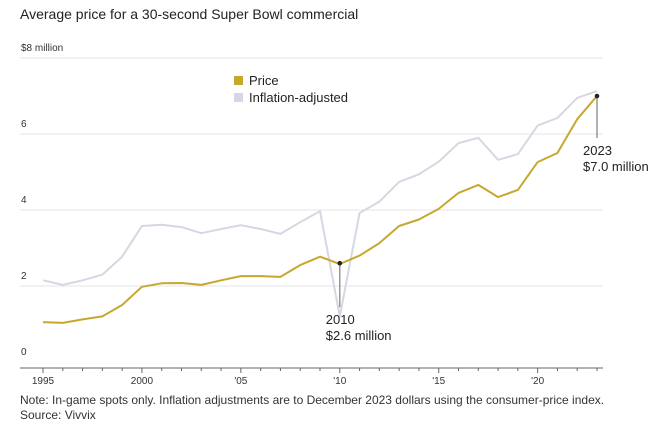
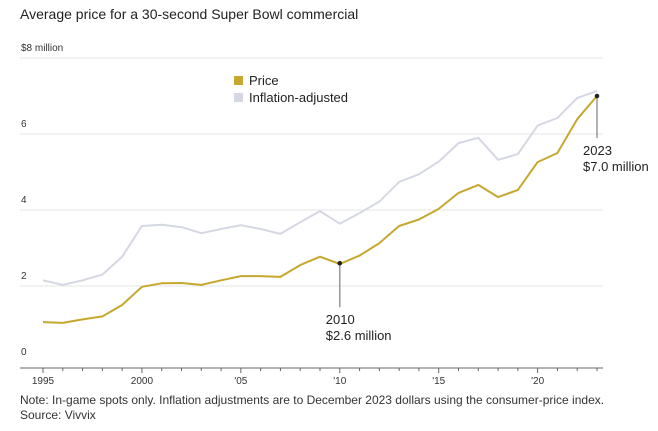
Inflation-adjusted/2010: 1.2 -> 3.6
